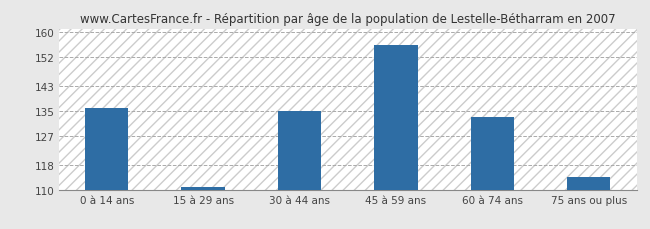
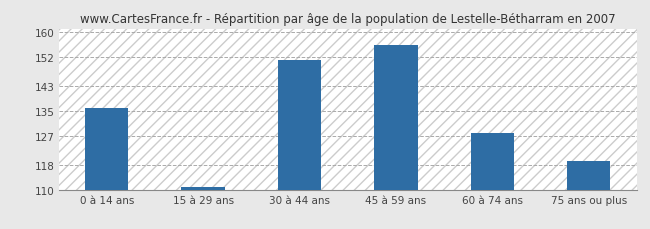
30 à 44 ans: 135 -> 151
60 à 74 ans: 133 -> 128
75 ans ou plus: 114 -> 119
